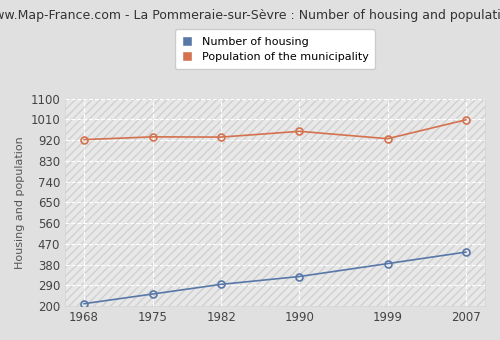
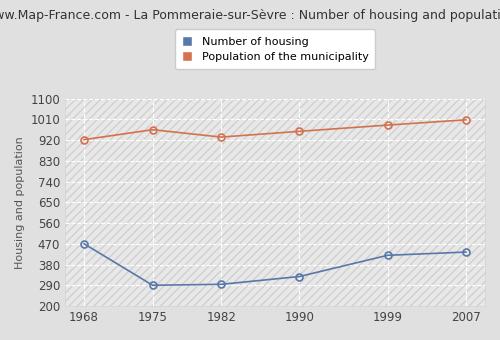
Number of housing/1968: 210 -> 470
Number of housing/1975: 252 -> 290
Population of the municipality/1975: 934 -> 965
Number of housing/1999: 384 -> 420
Population of the municipality/1999: 926 -> 985
